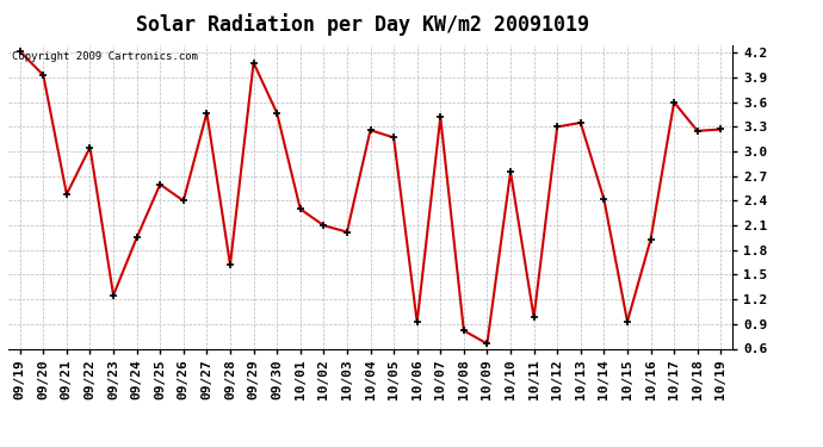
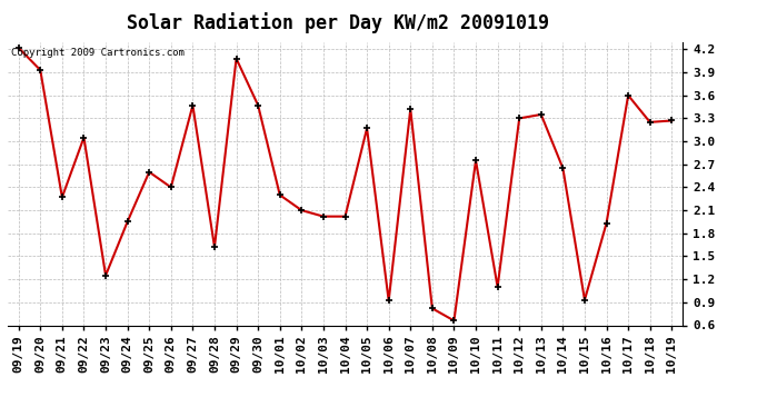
09/21: 2.48 -> 2.27
10/04: 3.26 -> 2.02
10/11: 0.98 -> 1.10
10/14: 2.42 -> 2.65
